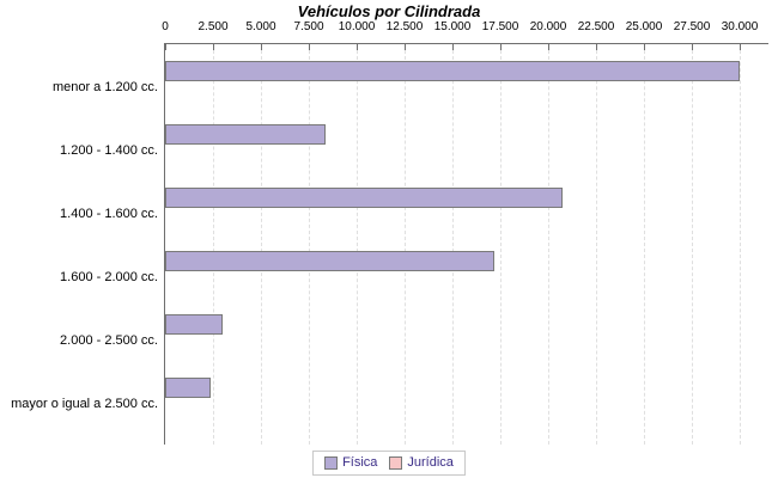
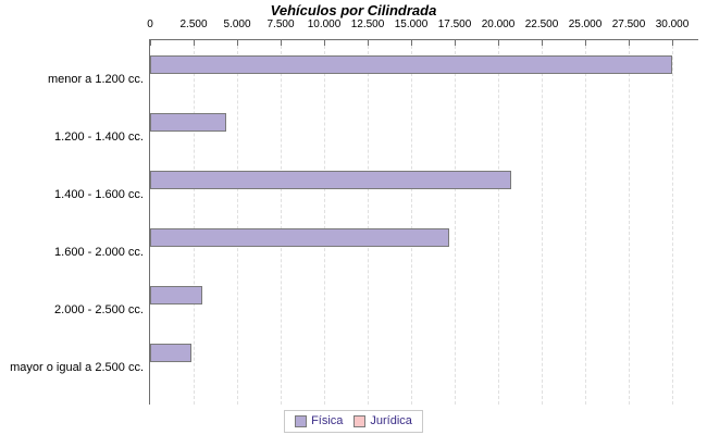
Física/1.200 - 1.400 cc.: 8400 -> 4400
